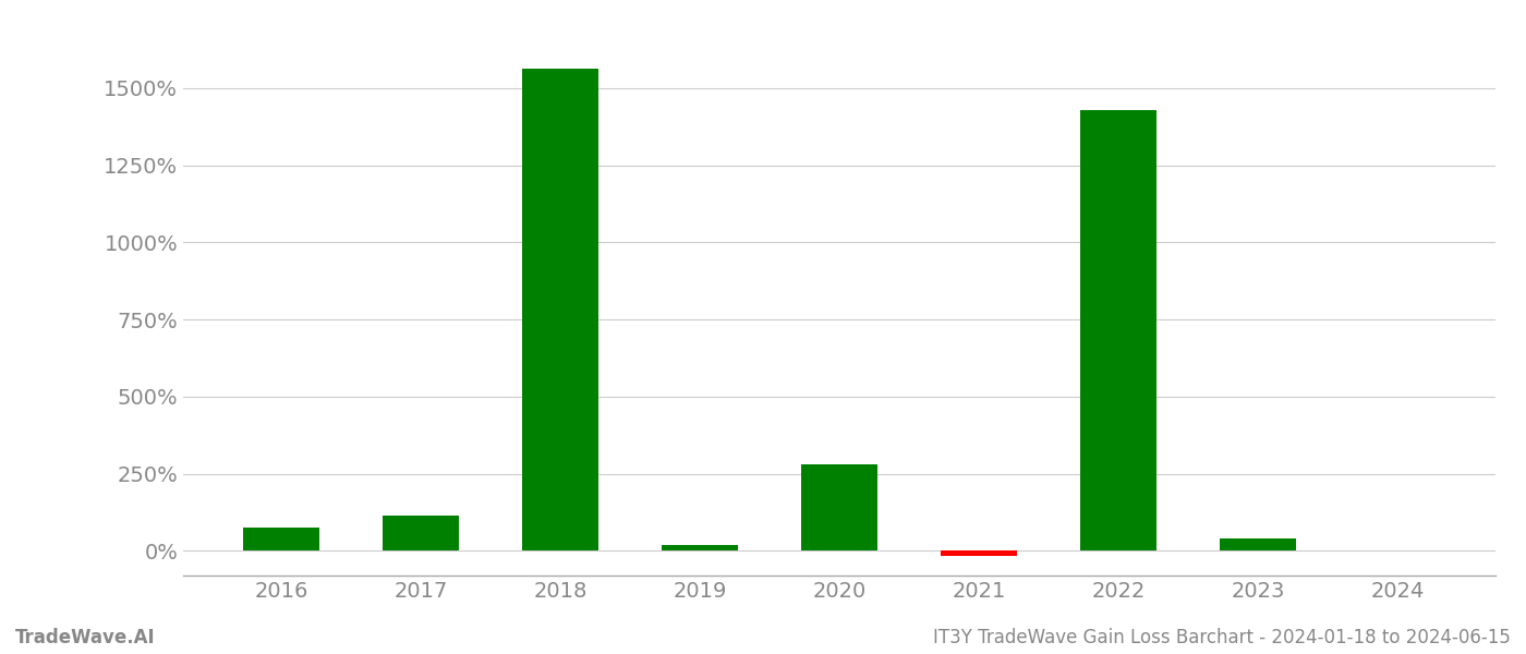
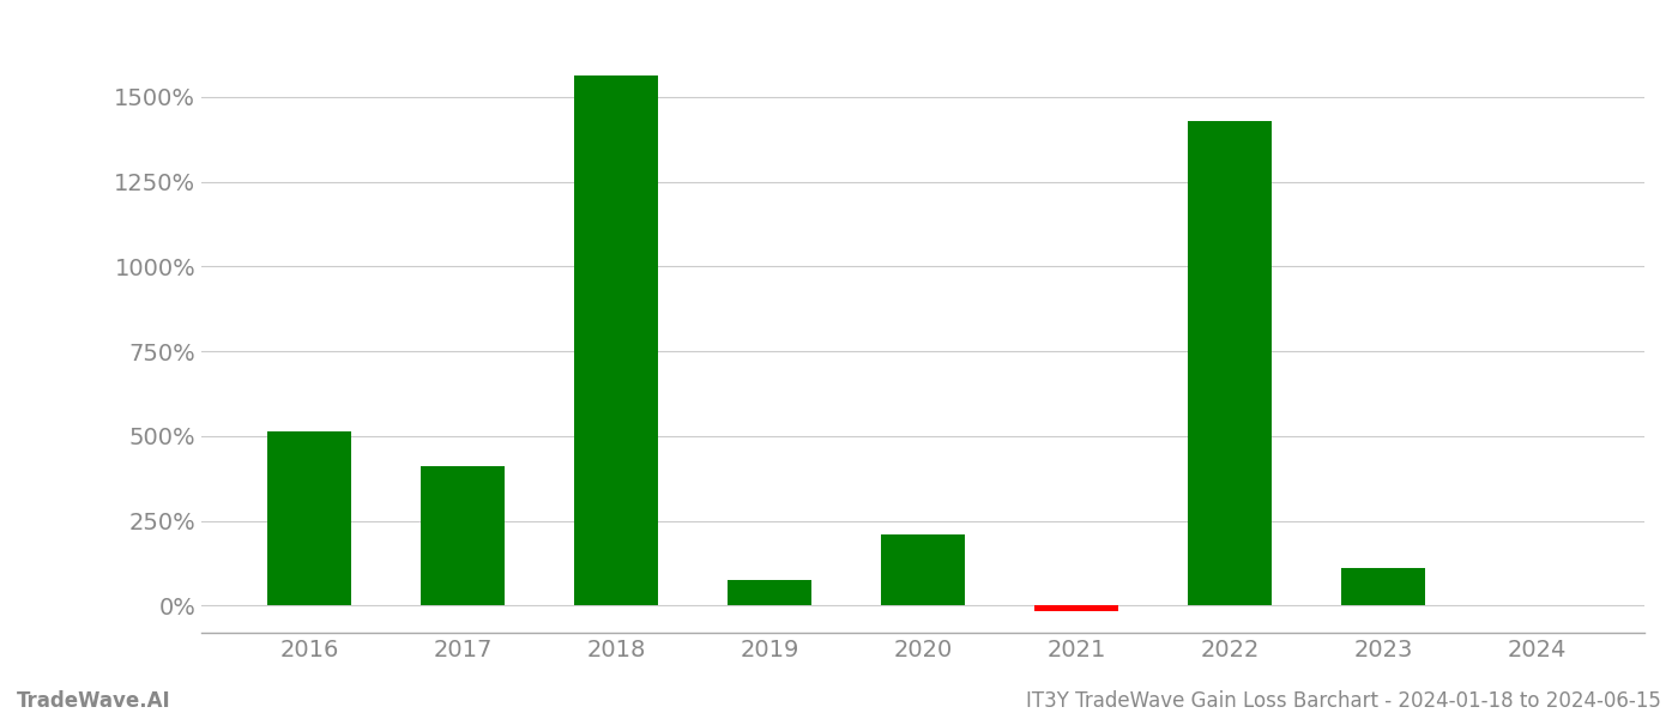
2016: 75% -> 515%
2017: 115% -> 410%
2019: 20% -> 75%
2020: 280% -> 210%
2023: 40% -> 110%
